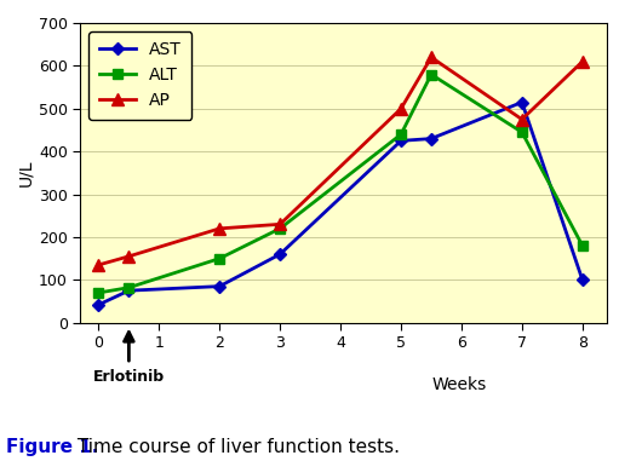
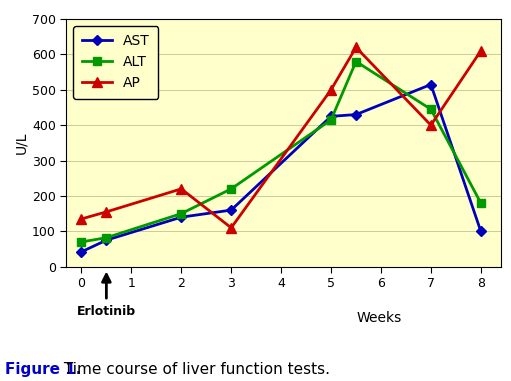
AST/2: 85 -> 140
AP/3: 230 -> 110
ALT/5: 440 -> 415
AP/7: 475 -> 400
